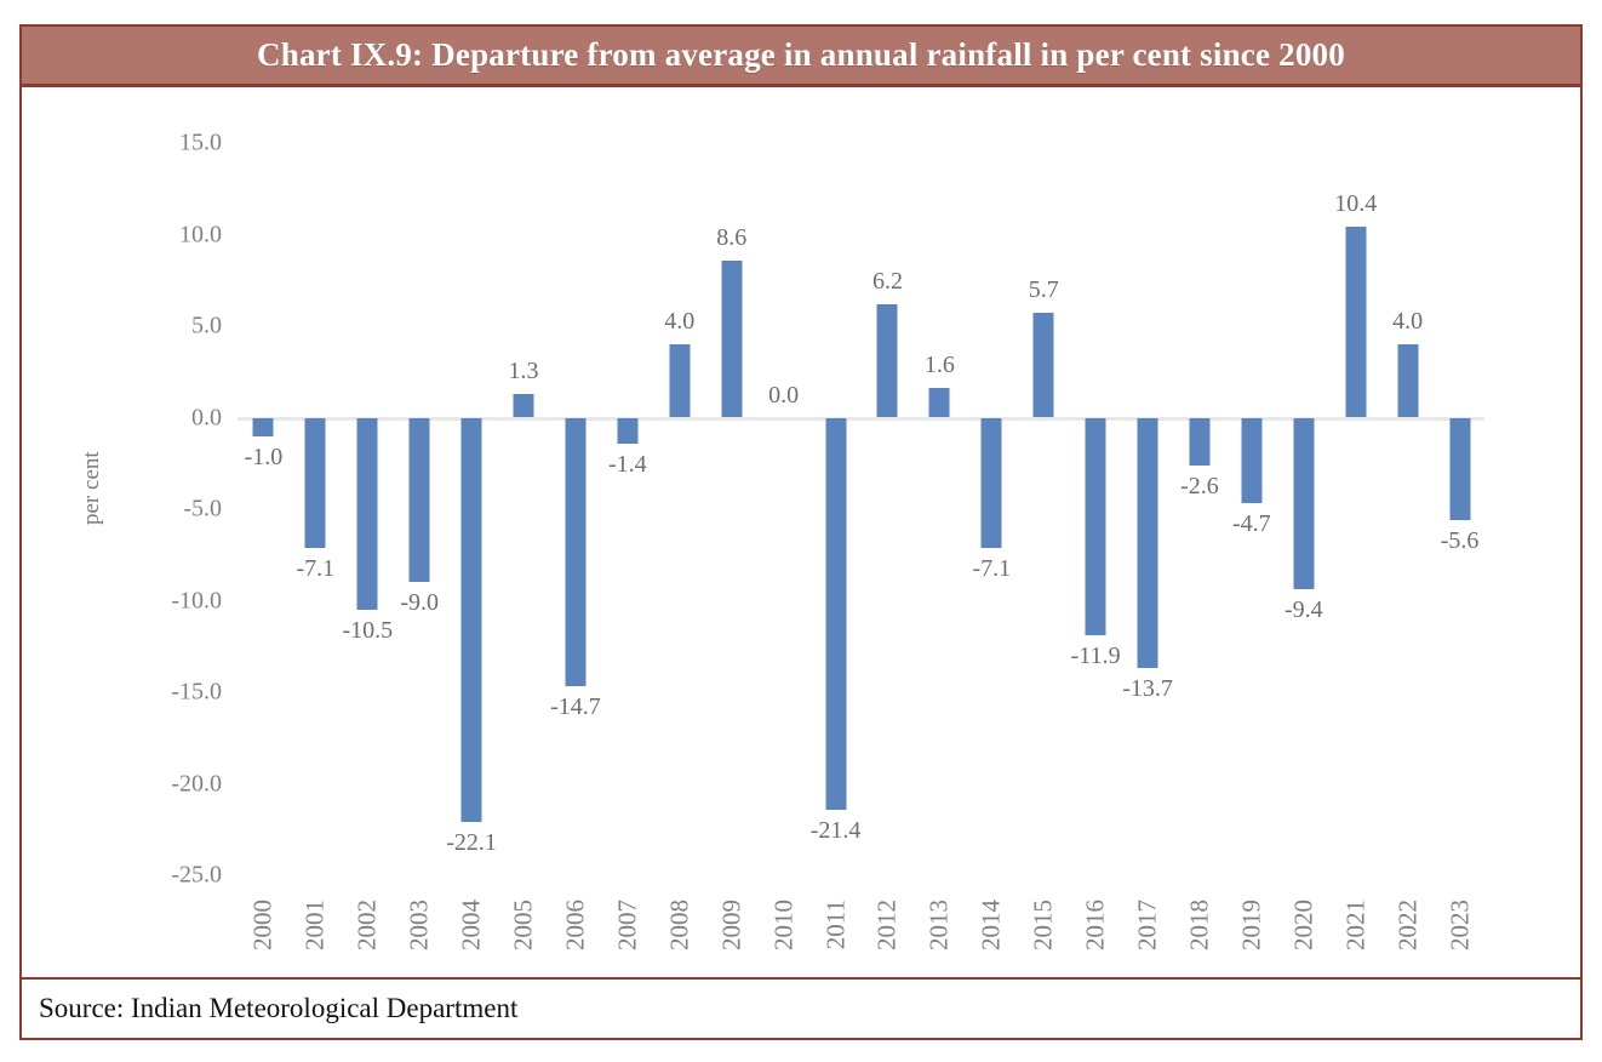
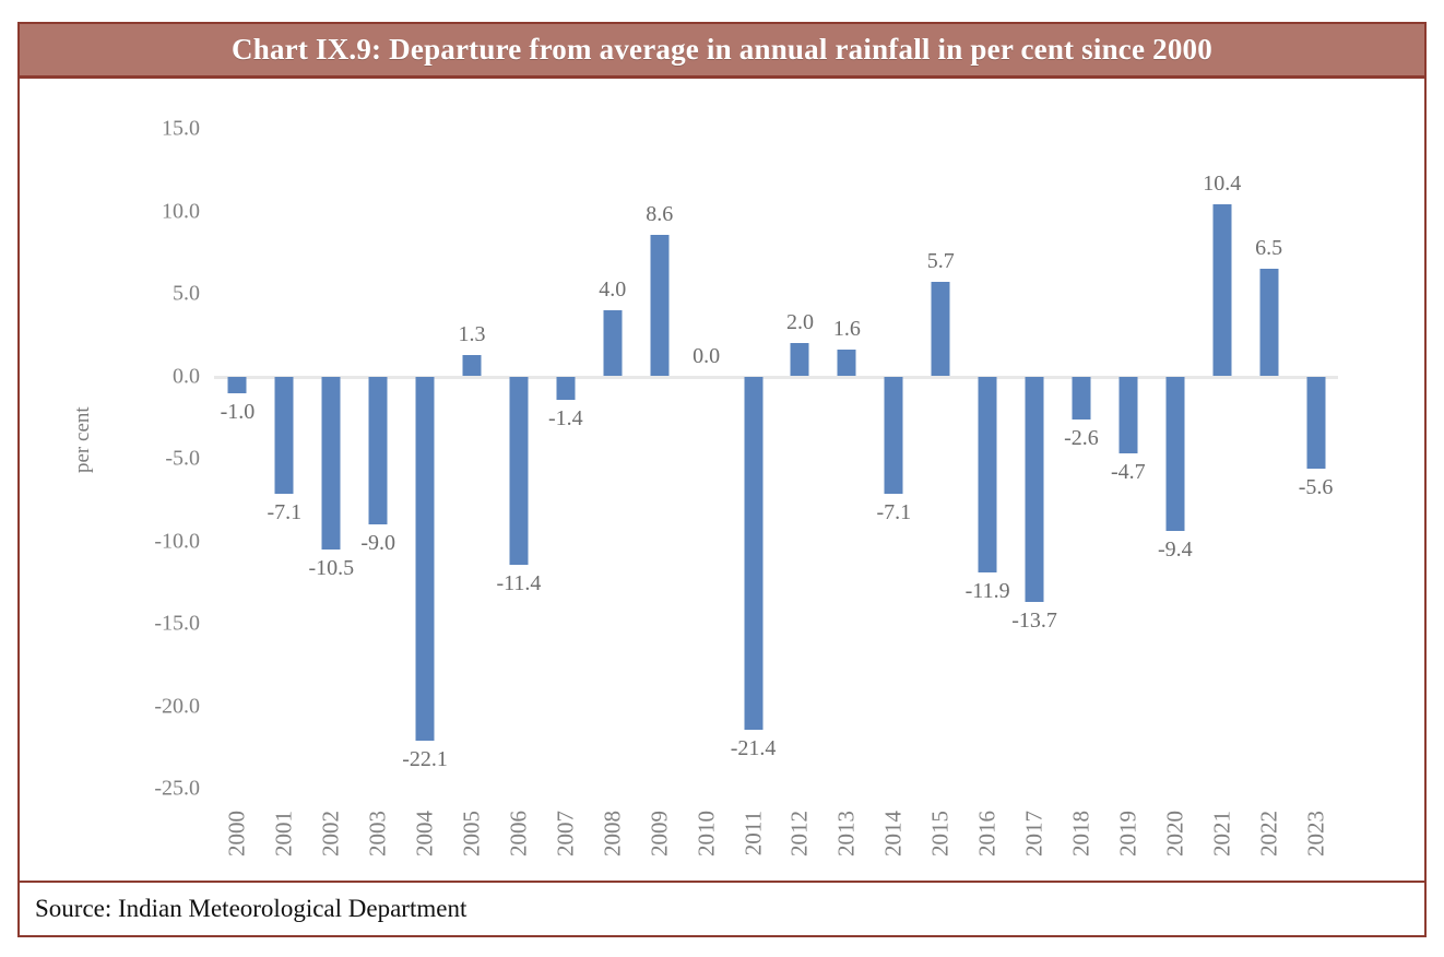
2006: -14.7 -> -11.4
2012: 6.2 -> 2.0
2022: 4.0 -> 6.5
